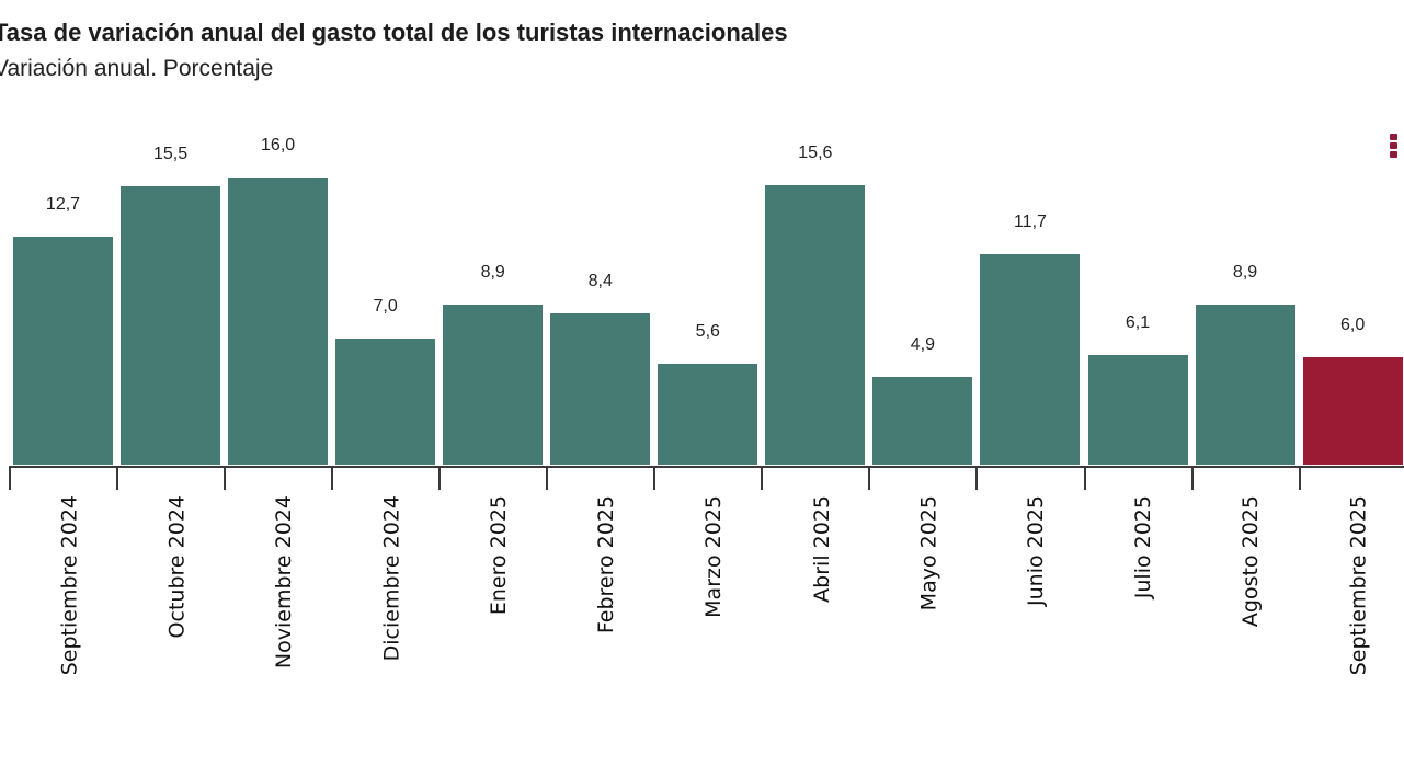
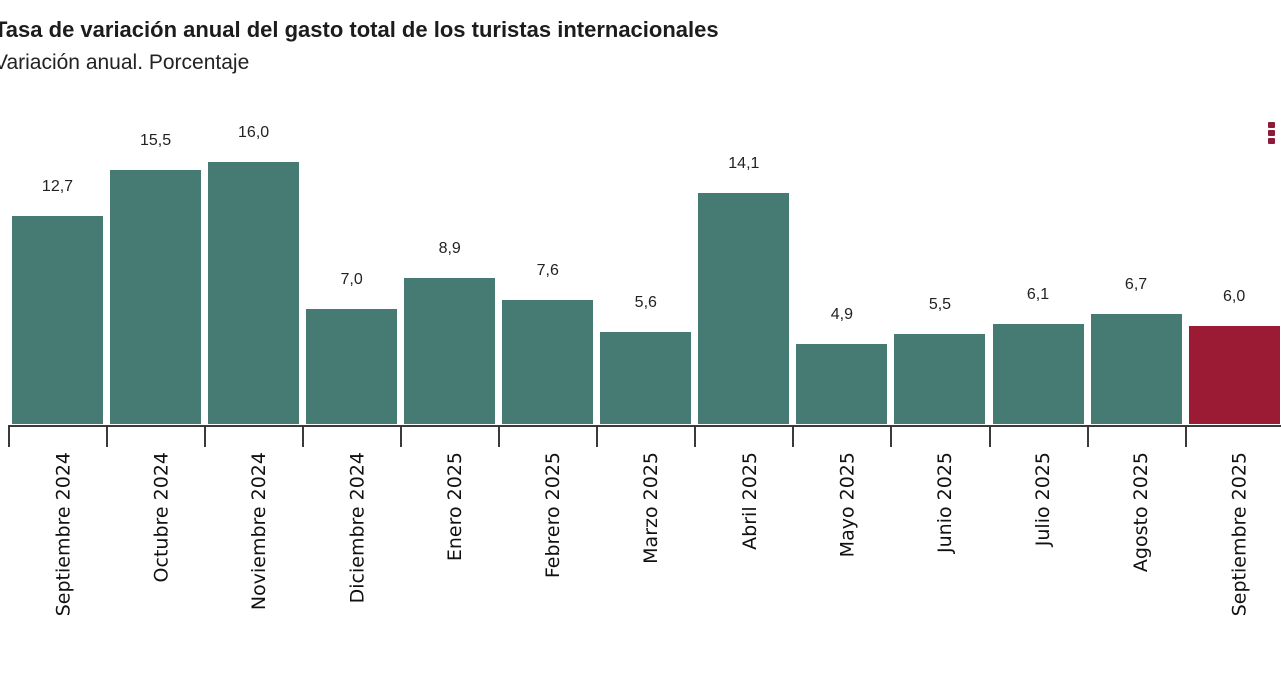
Febrero 2025: 8,4 -> 7,6
Abril 2025: 15,6 -> 14,1
Junio 2025: 11,7 -> 5,5
Agosto 2025: 8,9 -> 6,7
